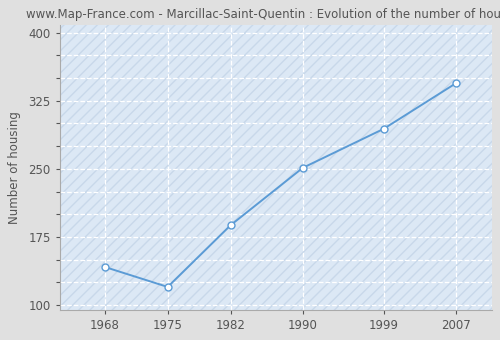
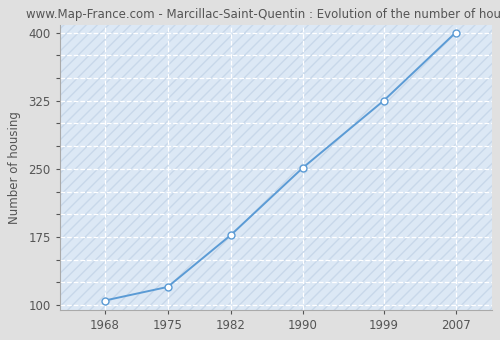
1968: 142 -> 105
1982: 188 -> 177
1999: 294 -> 325
2007: 344 -> 400
